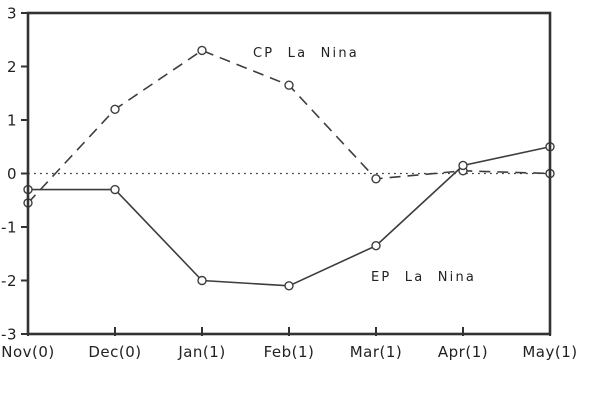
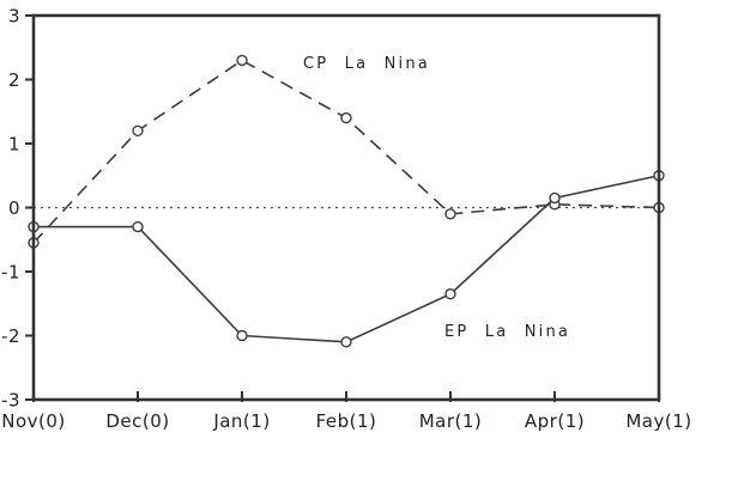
CP La Nina/Feb(1): 1.6 -> 1.4
